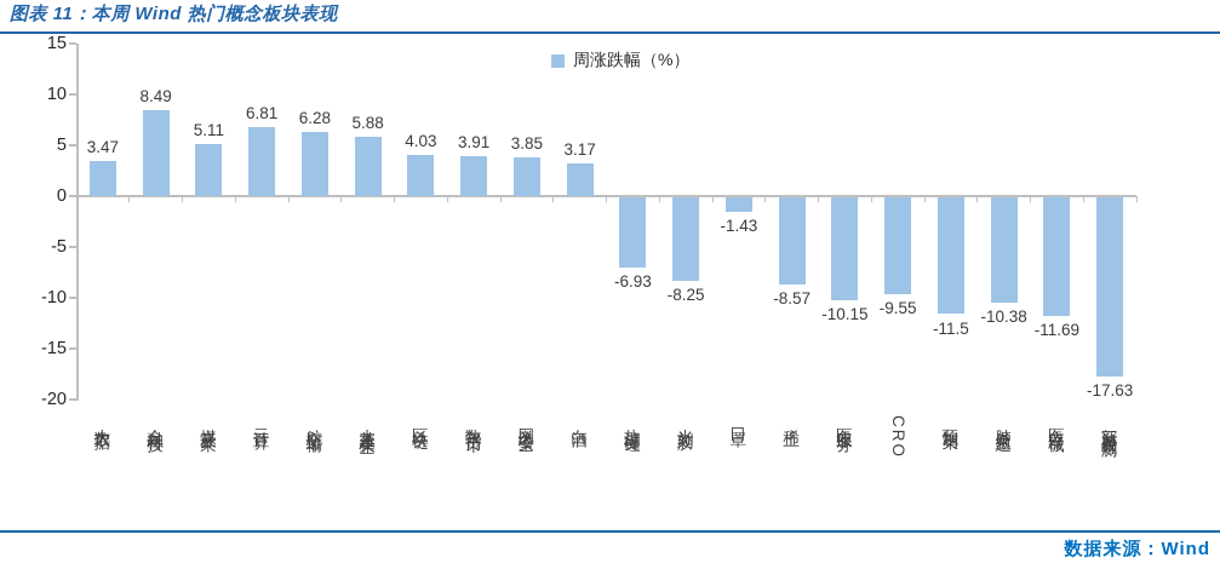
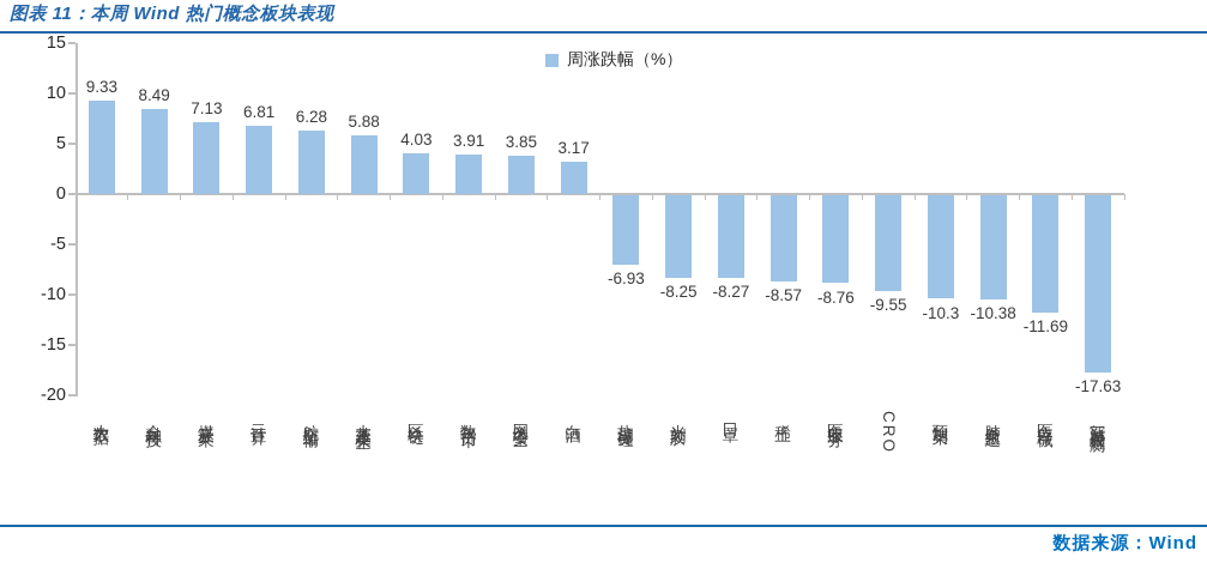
大数据: 3.47 -> 9.33
煤炭开采: 5.11 -> 7.13
口罩: -1.43 -> -8.27
医疗服务: -10.15 -> -8.76
预制菜: -11.5 -> -10.3
